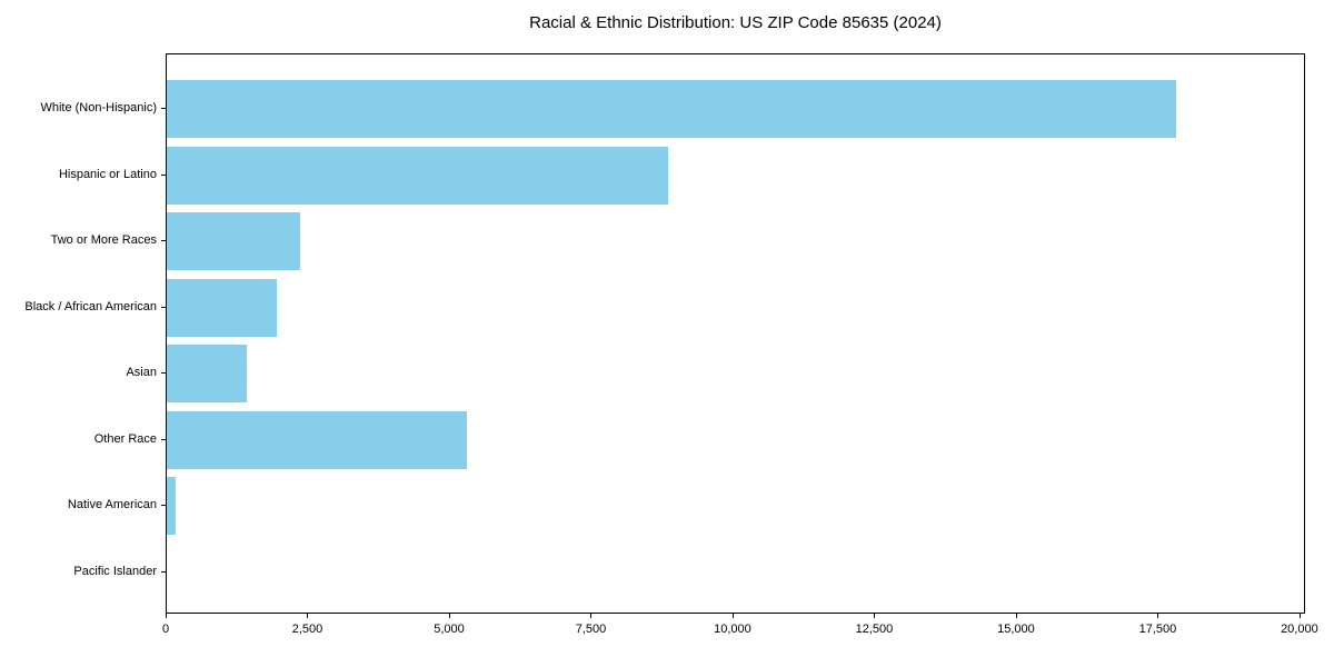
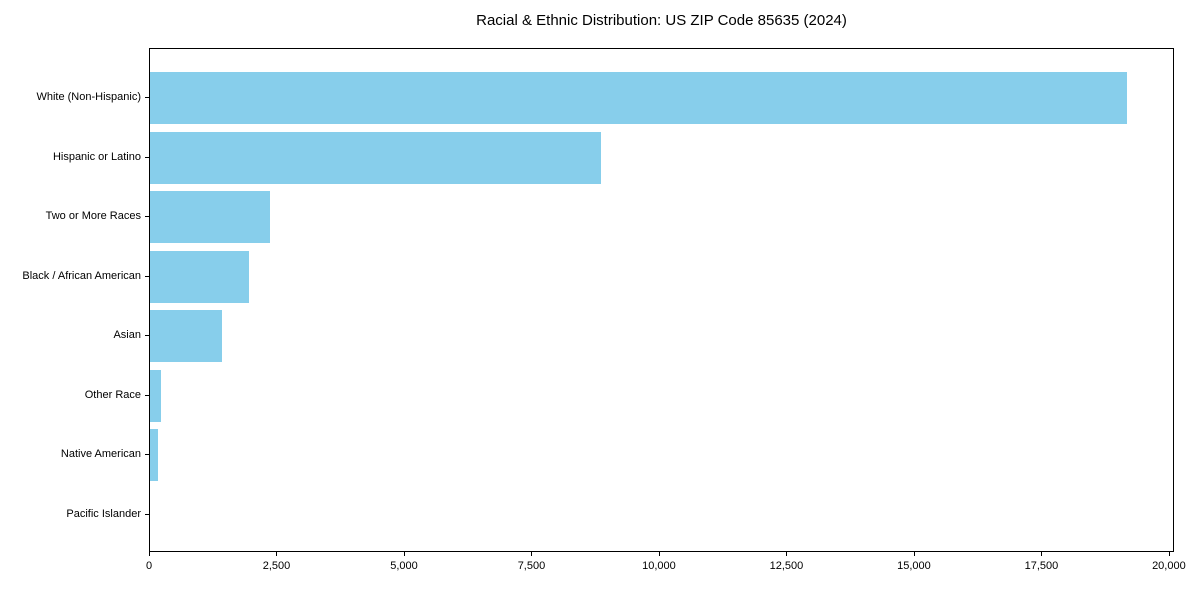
White (Non-Hispanic): 17800 -> 19200
Other Race: 5300 -> 200
